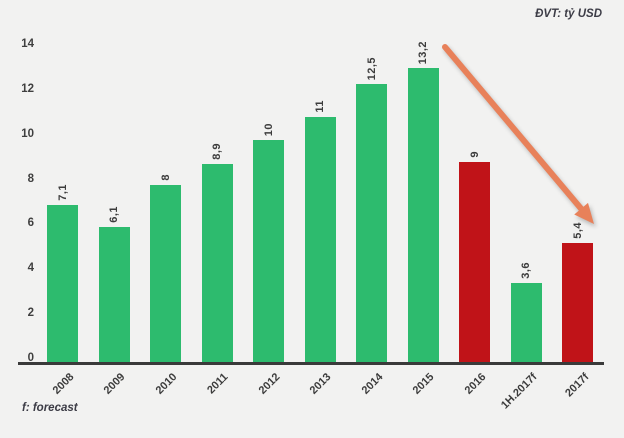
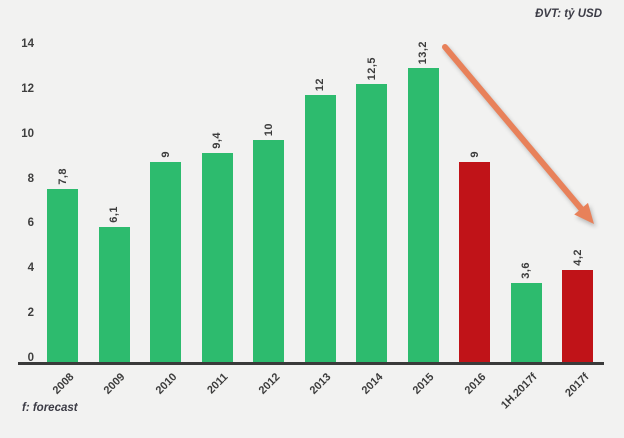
2008: 7,1 -> 7,8
2010: 8 -> 9
2011: 8,9 -> 9,4
2013: 11 -> 12
2017f: 5,4 -> 4,2
